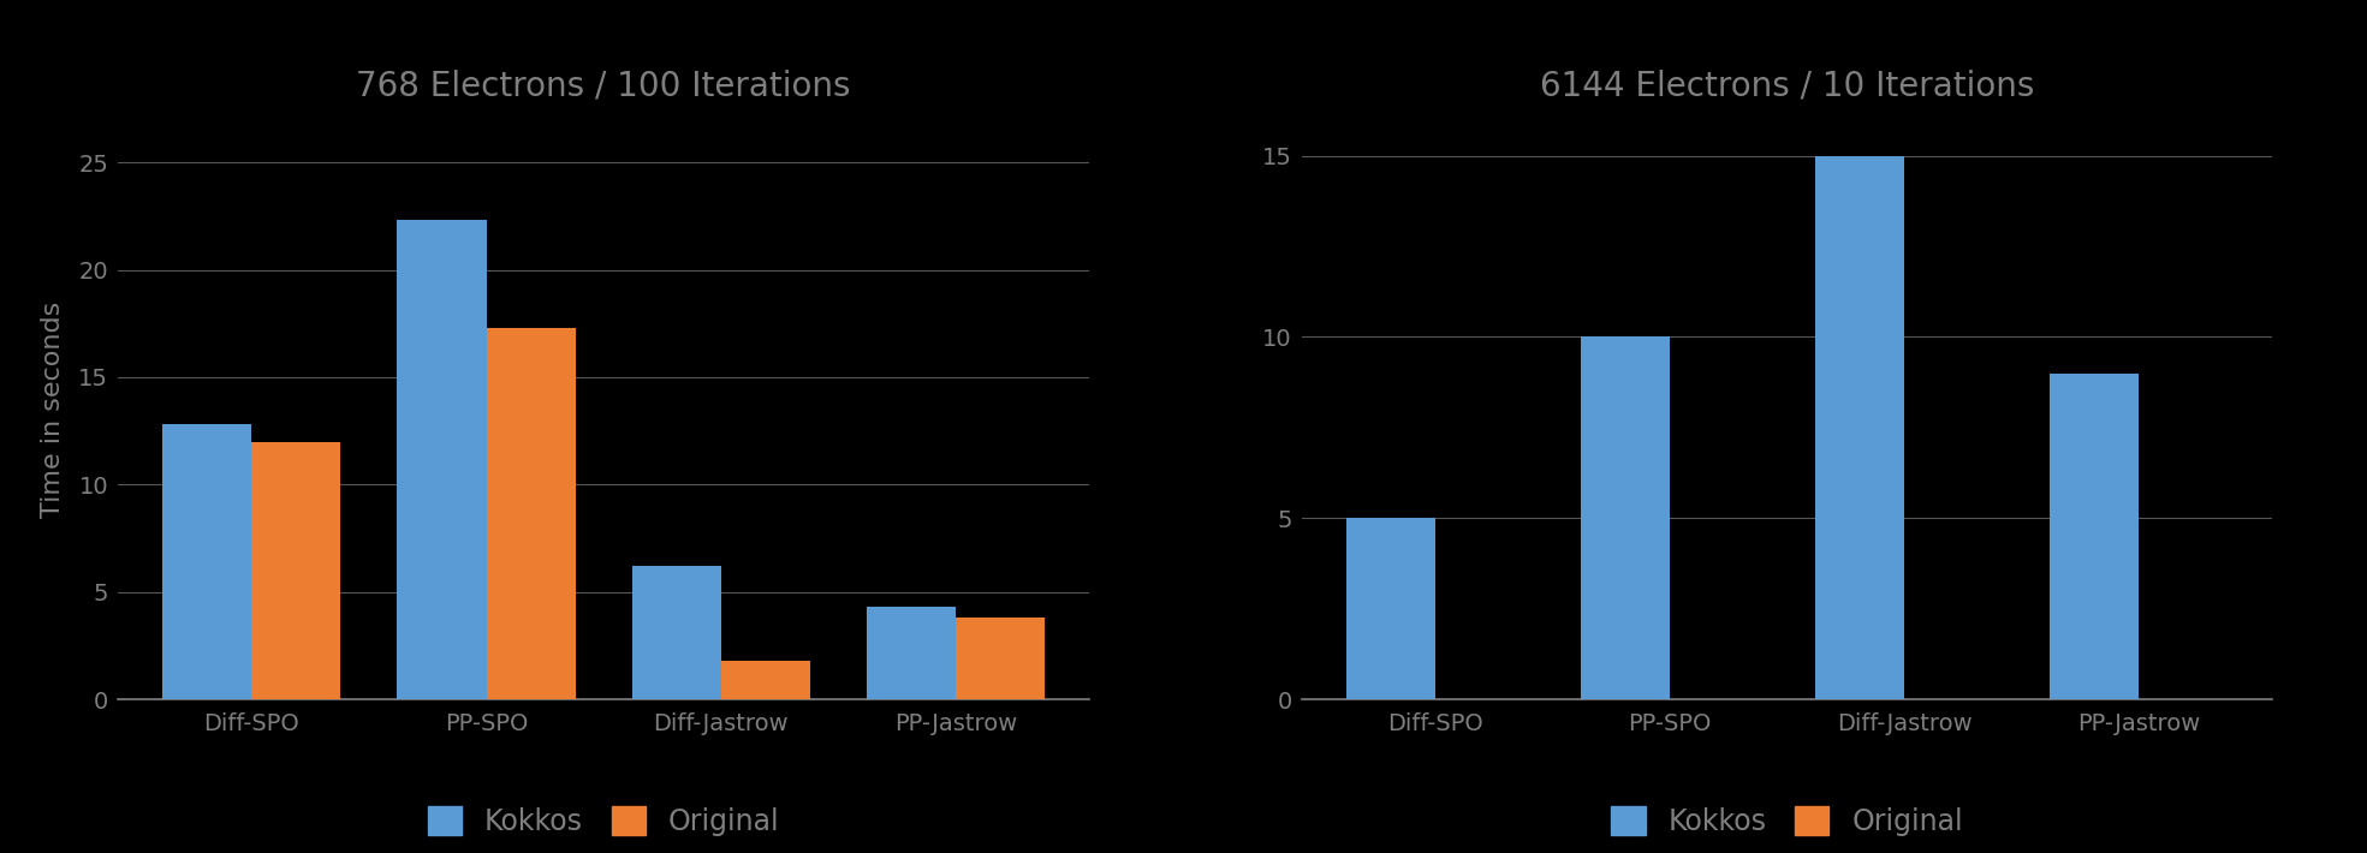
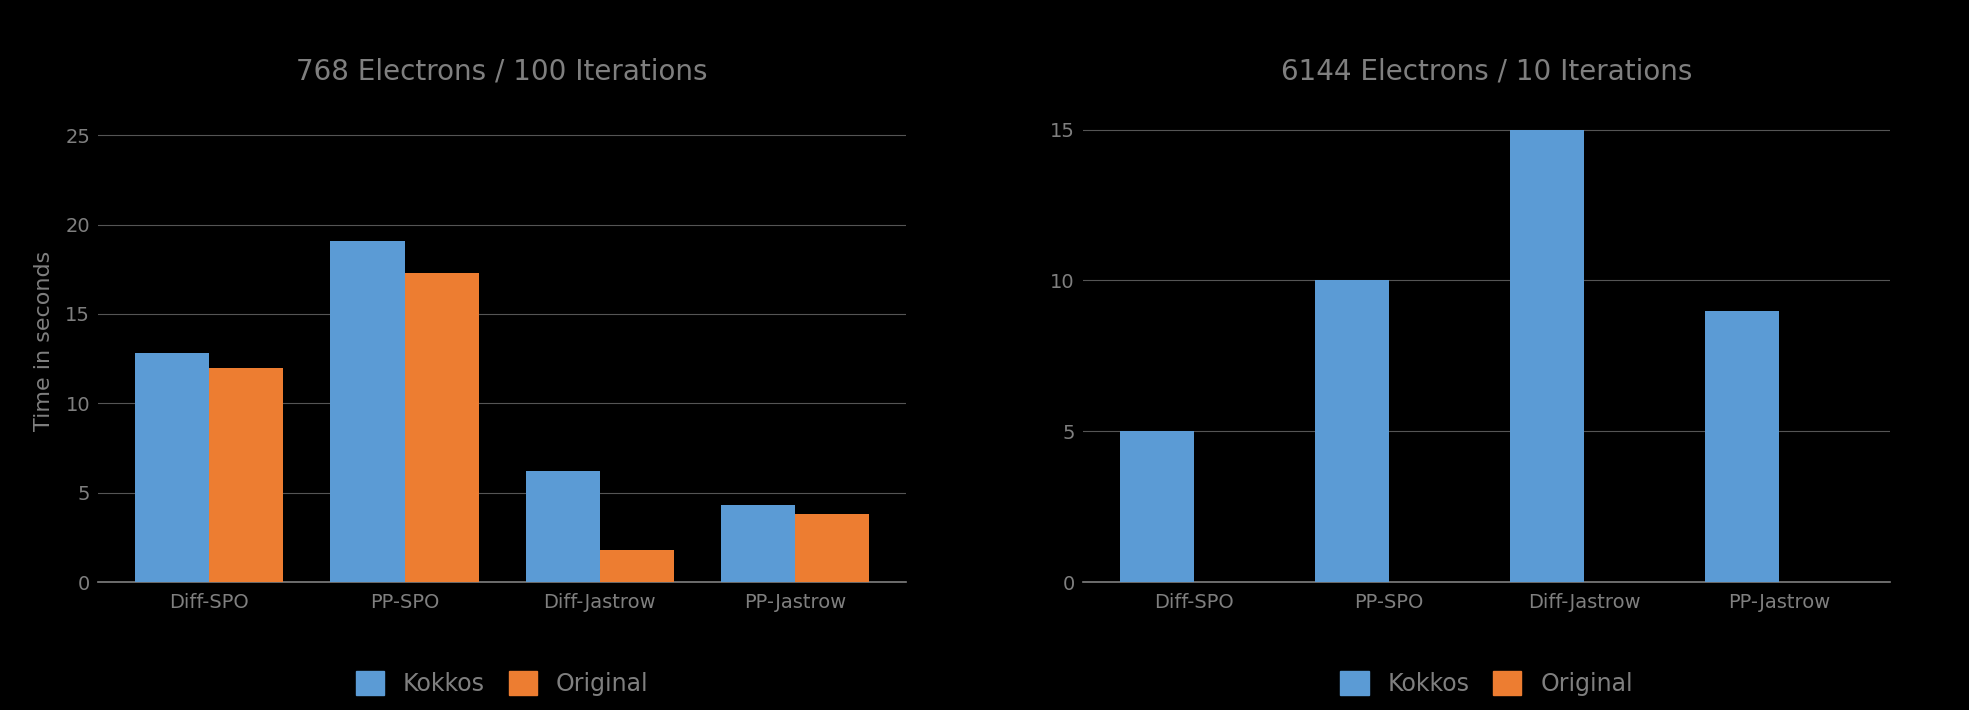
768 Electrons / 100 Iterations/Kokkos/PP-SPO: 22.3 -> 19.1
